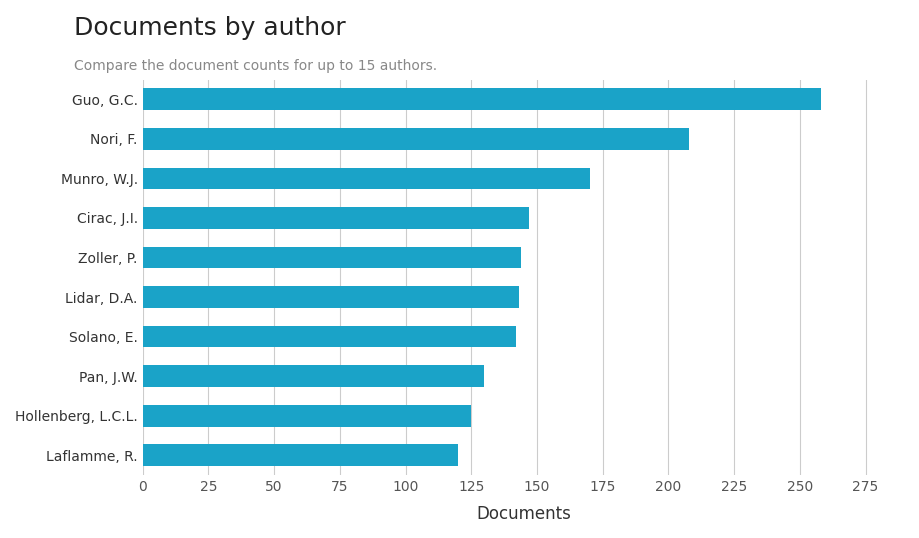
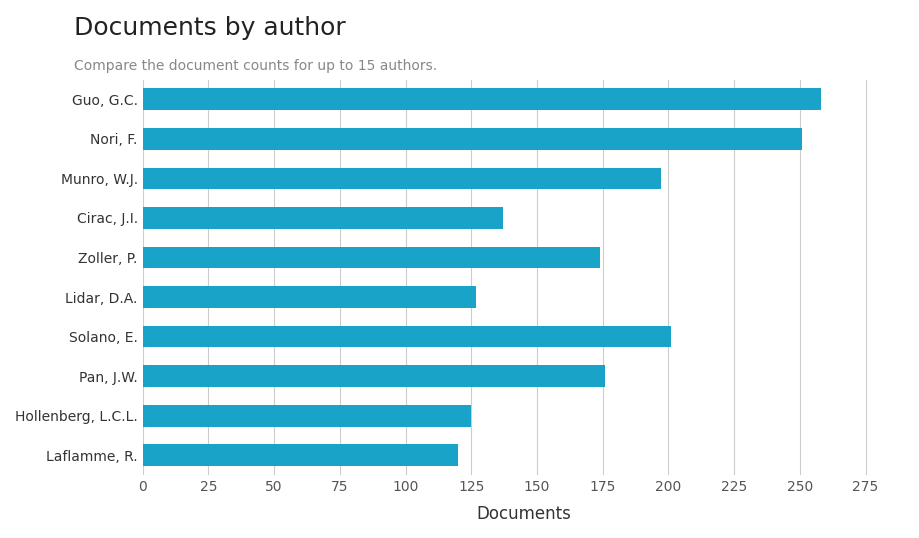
Nori, F.: 208 -> 251
Munro, W.J.: 170 -> 197
Cirac, J.I.: 147 -> 137
Zoller, P.: 144 -> 174
Lidar, D.A.: 143 -> 127
Solano, E.: 142 -> 201
Pan, J.W.: 130 -> 176
